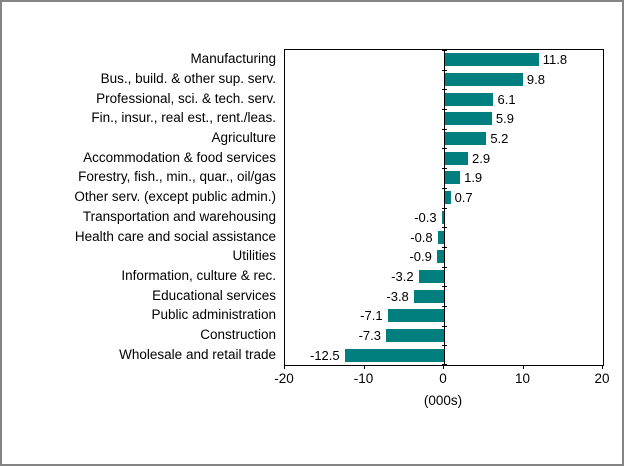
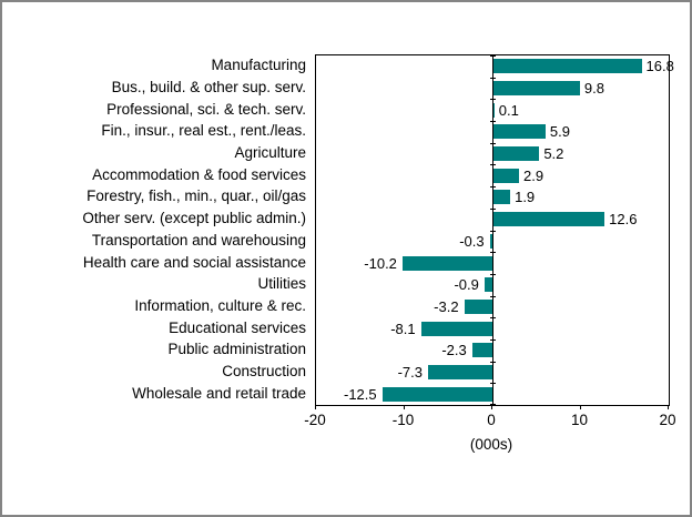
Manufacturing: 11.8 -> 16.8
Professional, sci. & tech. serv.: 6.1 -> 0.1
Other serv. (except public admin.): 0.7 -> 12.6
Health care and social assistance: -0.8 -> -10.2
Educational services: -3.8 -> -8.1
Public administration: -7.1 -> -2.3
